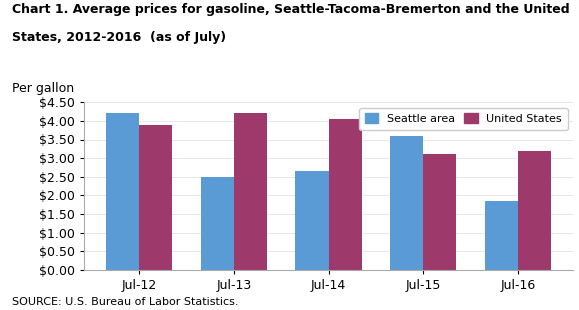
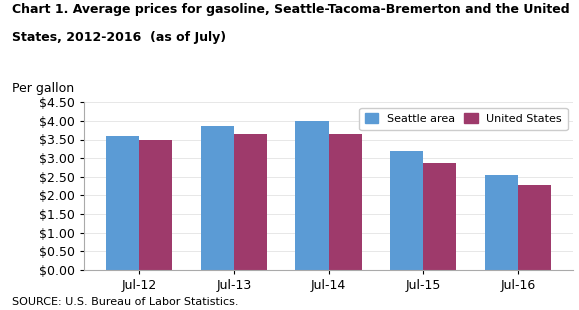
Seattle area/Jul-12: $4.20 -> $3.60
United States/Jul-12: $3.90 -> $3.49
Seattle area/Jul-13: $2.50 -> $3.86
United States/Jul-13: $4.20 -> $3.65
Seattle area/Jul-14: $2.65 -> $3.99
United States/Jul-14: $4.05 -> $3.65
Seattle area/Jul-15: $3.60 -> $3.20
United States/Jul-15: $3.10 -> $2.88
Seattle area/Jul-16: $1.85 -> $2.54
United States/Jul-16: $3.20 -> $2.28
